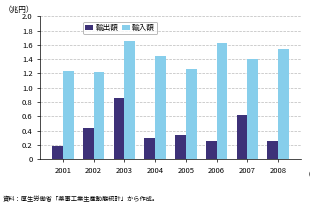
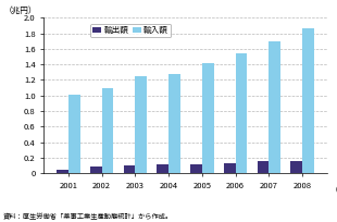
輸出額/2001: 0.18 -> 0.05
輸入額/2001: 1.24 -> 1.01
輸出額/2002: 0.44 -> 0.08
輸入額/2002: 1.22 -> 1.10
輸出額/2003: 0.86 -> 0.10
輸入額/2003: 1.66 -> 1.25
輸出額/2004: 0.30 -> 0.12
輸入額/2004: 1.44 -> 1.28
輸出額/2005: 0.34 -> 0.12
輸入額/2005: 1.26 -> 1.41
輸出額/2006: 0.26 -> 0.13
輸入額/2006: 1.62 -> 1.54
輸出額/2007: 0.62 -> 0.15
輸入額/2007: 1.40 -> 1.69
輸出額/2008: 0.26 -> 0.16
輸入額/2008: 1.54 -> 1.86
